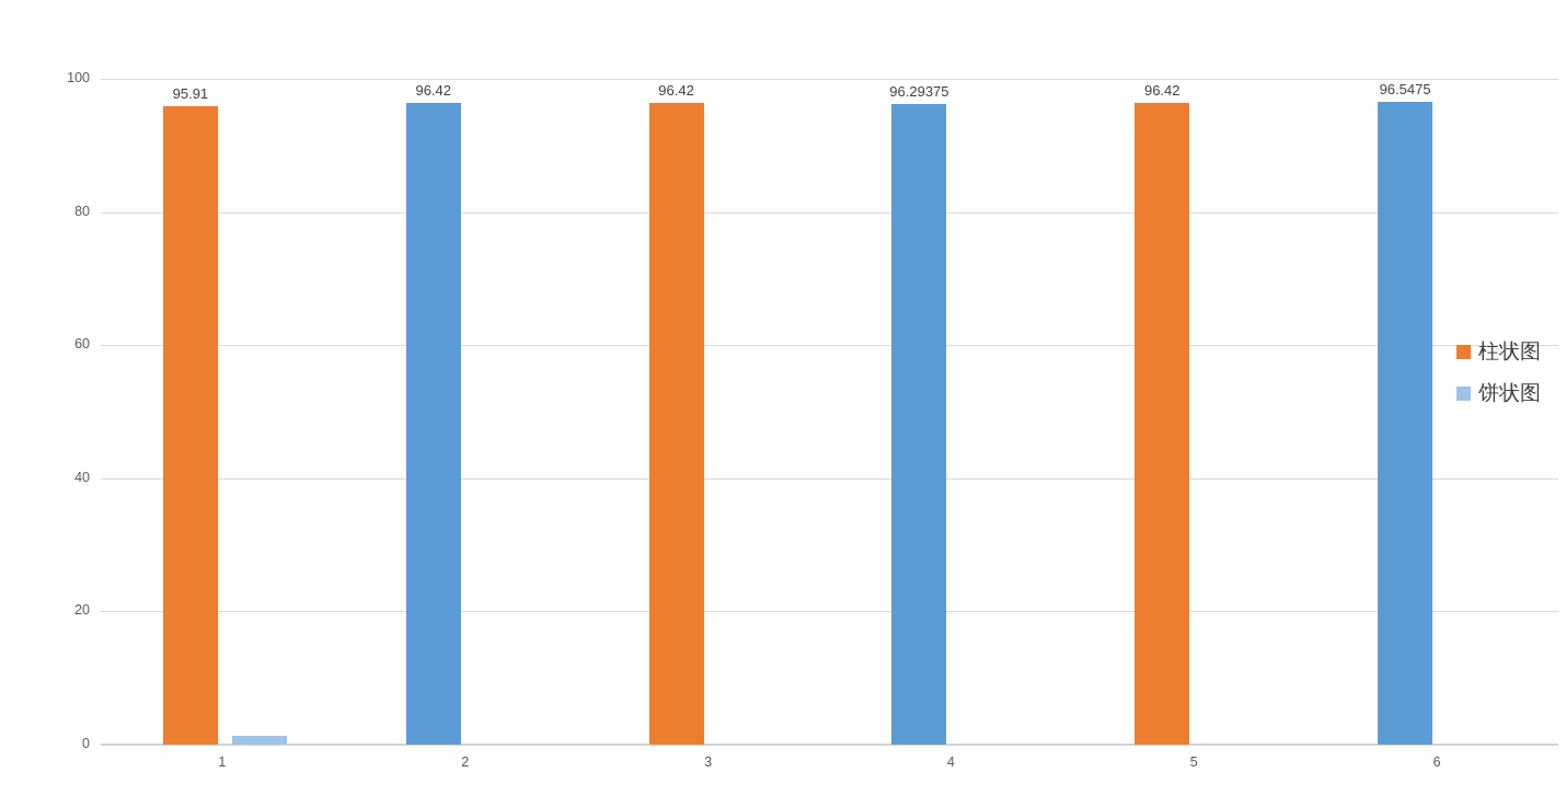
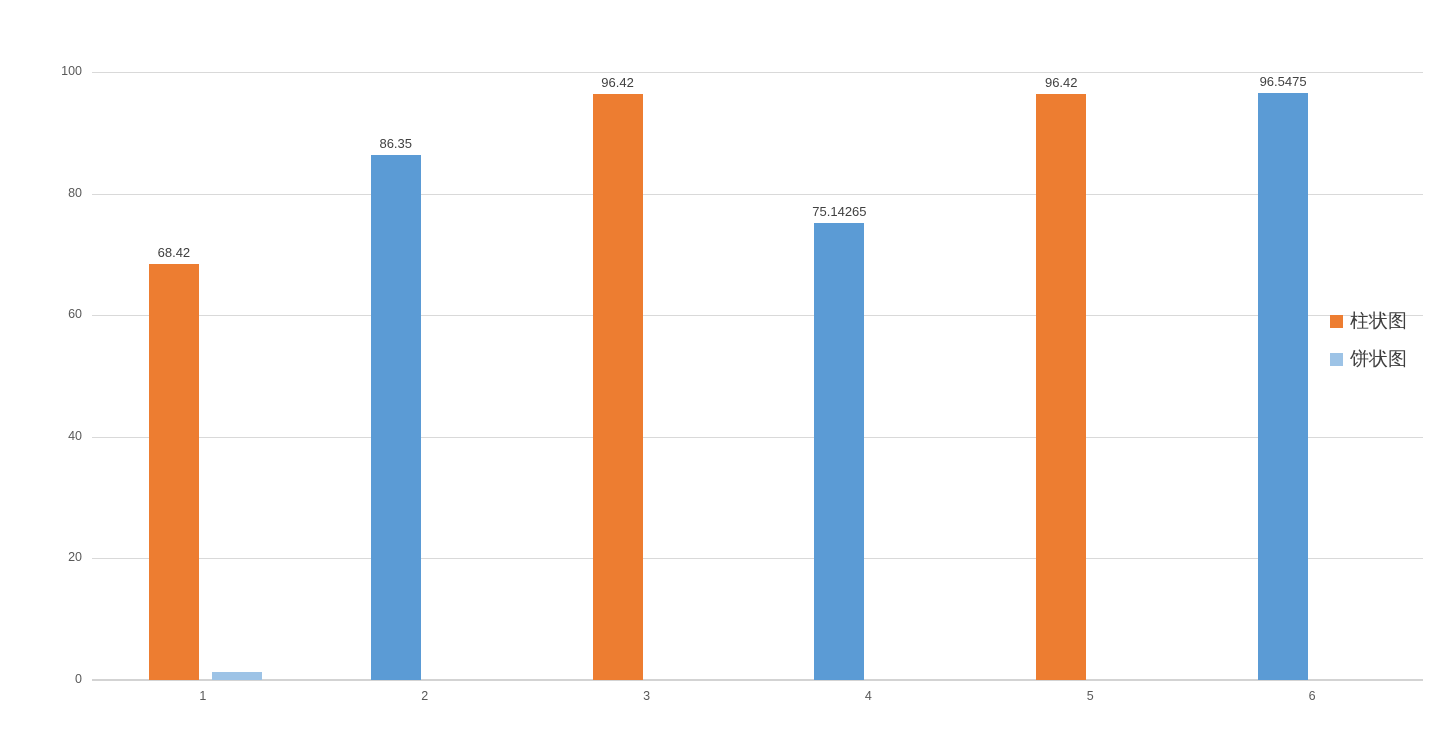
柱状图/1: 95.91 -> 68.42
柱状图/2: 96.42 -> 86.35
柱状图/4: 96.29375 -> 75.14265
